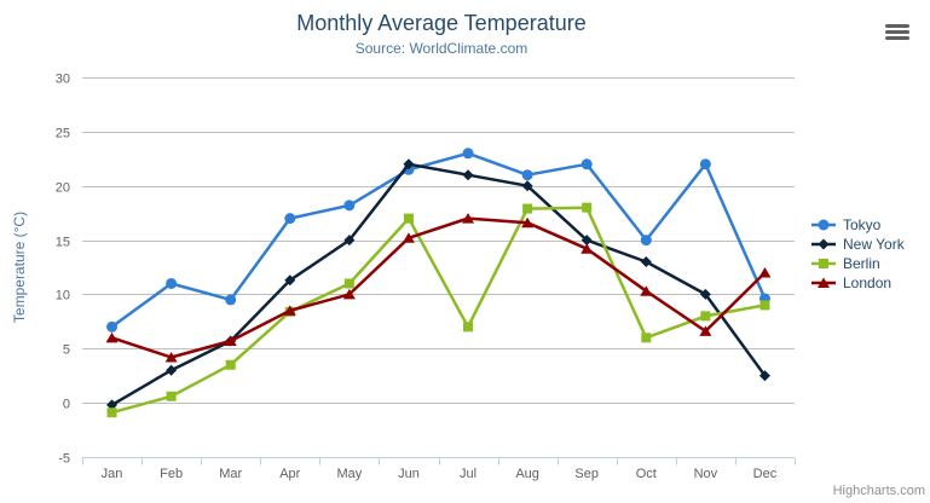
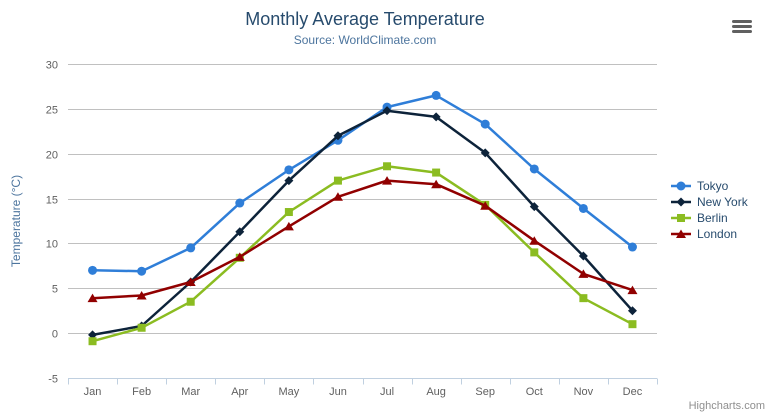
London/Jan: 6 -> 4
Tokyo/Feb: 11 -> 7
New York/Feb: 3 -> 1
Tokyo/Apr: 17 -> 14
New York/May: 15 -> 17
Berlin/May: 11 -> 14
London/May: 10 -> 12
Tokyo/Jul: 23 -> 25
New York/Jul: 21 -> 25
Berlin/Jul: 7 -> 19
Tokyo/Aug: 21 -> 26
New York/Aug: 20 -> 24
Tokyo/Sep: 22 -> 23
New York/Sep: 15 -> 20
Berlin/Sep: 18 -> 14
Tokyo/Oct: 15 -> 18
New York/Oct: 13 -> 14
Berlin/Oct: 6 -> 9
Tokyo/Nov: 22 -> 14
New York/Nov: 10 -> 9
Berlin/Nov: 8 -> 4
Berlin/Dec: 9 -> 1
London/Dec: 12 -> 5
